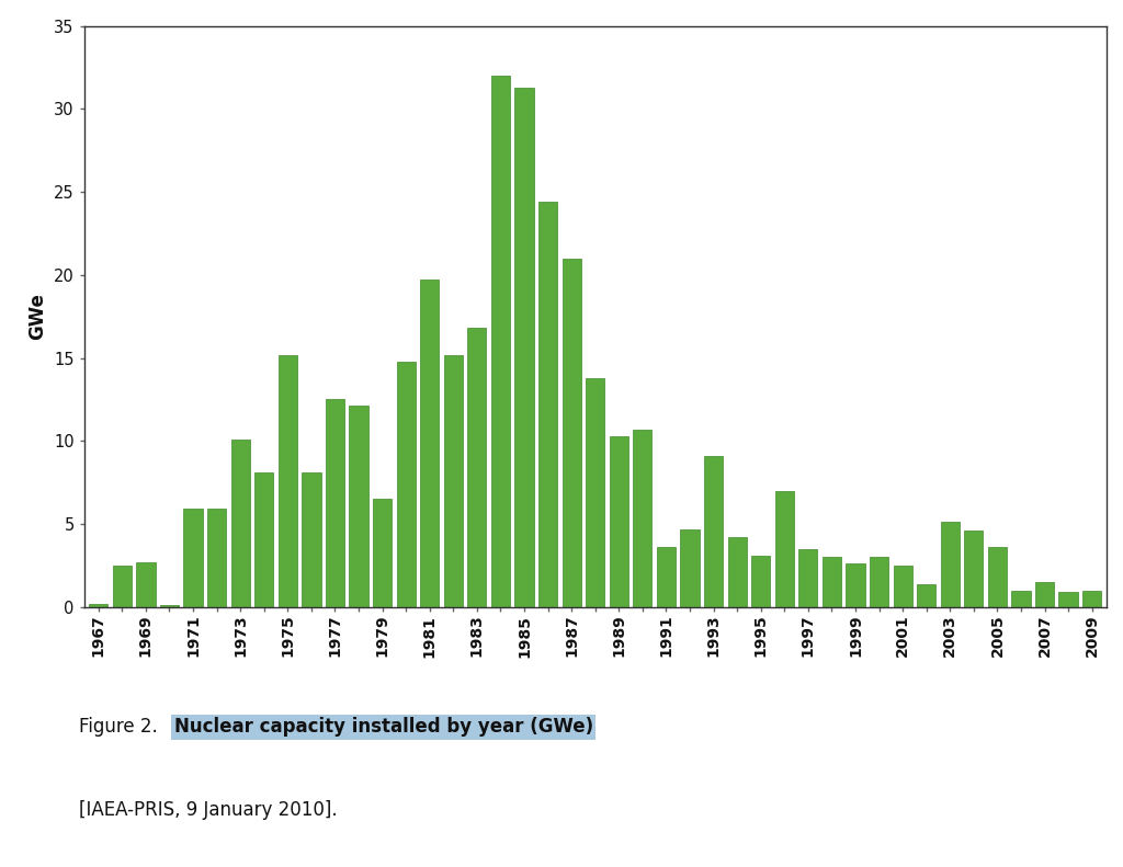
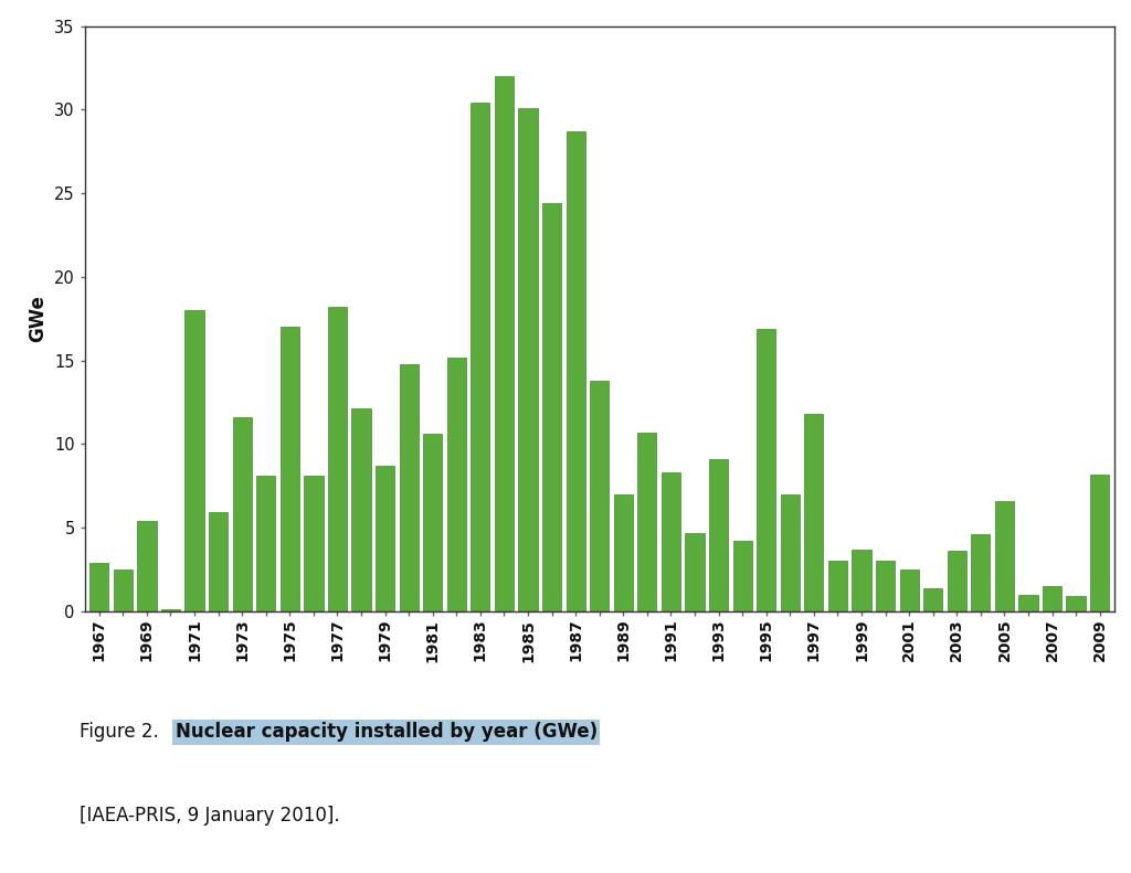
1967: 0.2 -> 2.9
1969: 2.7 -> 5.4
1971: 5.9 -> 18.0
1973: 10.1 -> 11.6
1975: 15.2 -> 17.0
1977: 12.5 -> 18.2
1979: 6.5 -> 8.7
1981: 19.7 -> 10.6
1983: 16.8 -> 30.4
1985: 31.3 -> 30.1
1987: 21.0 -> 28.7
1989: 10.3 -> 7.0
1991: 3.6 -> 8.3
1995: 3.1 -> 16.9
1997: 3.5 -> 11.8
1999: 2.6 -> 3.7
2003: 5.1 -> 3.6
2005: 3.6 -> 6.6
2009: 1.0 -> 8.2
